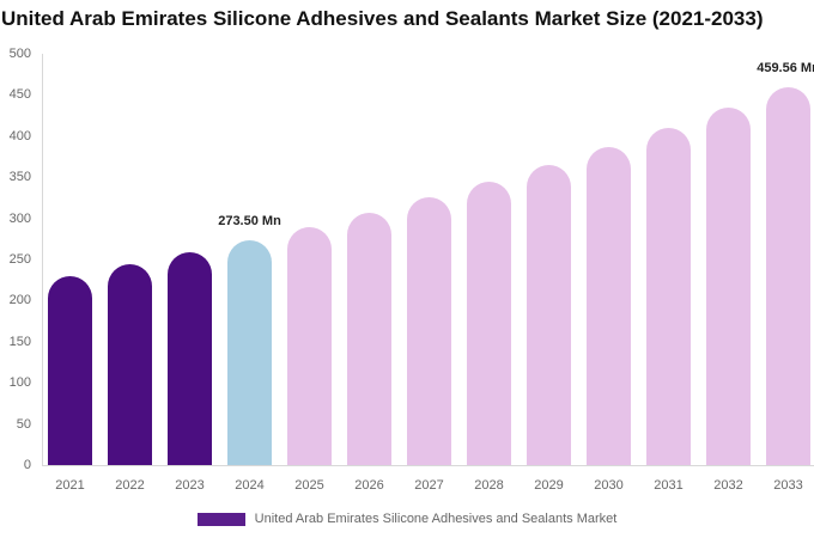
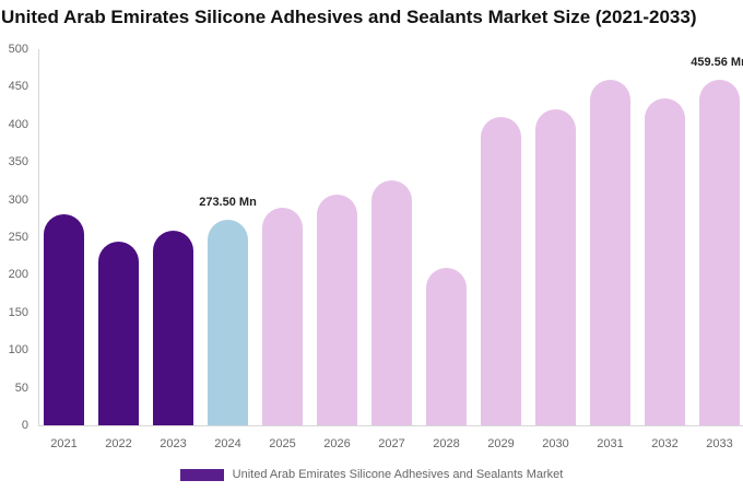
2021: 230 -> 280
2028: 340 -> 210
2029: 360 -> 410
2030: 390 -> 420
2031: 410 -> 460
